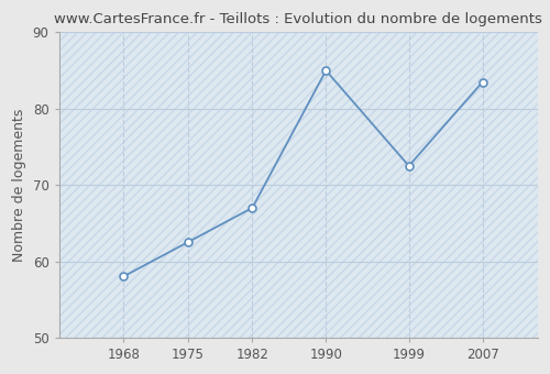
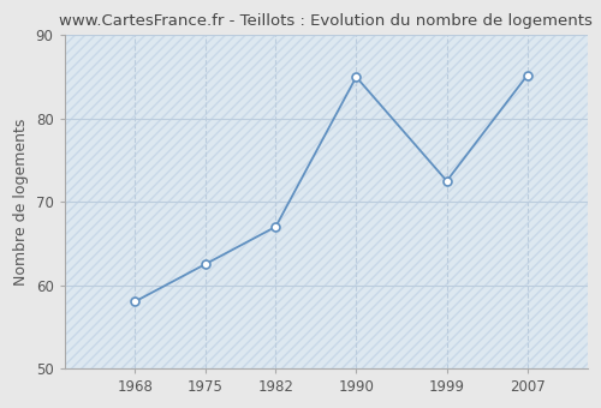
2007: 83.5 -> 85.2
